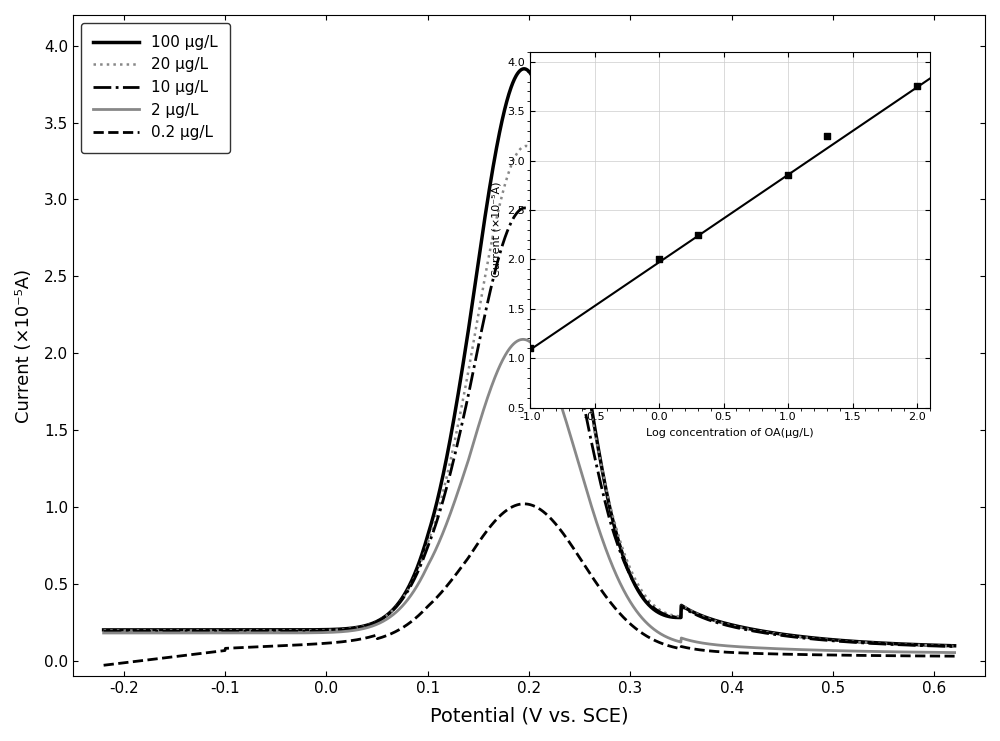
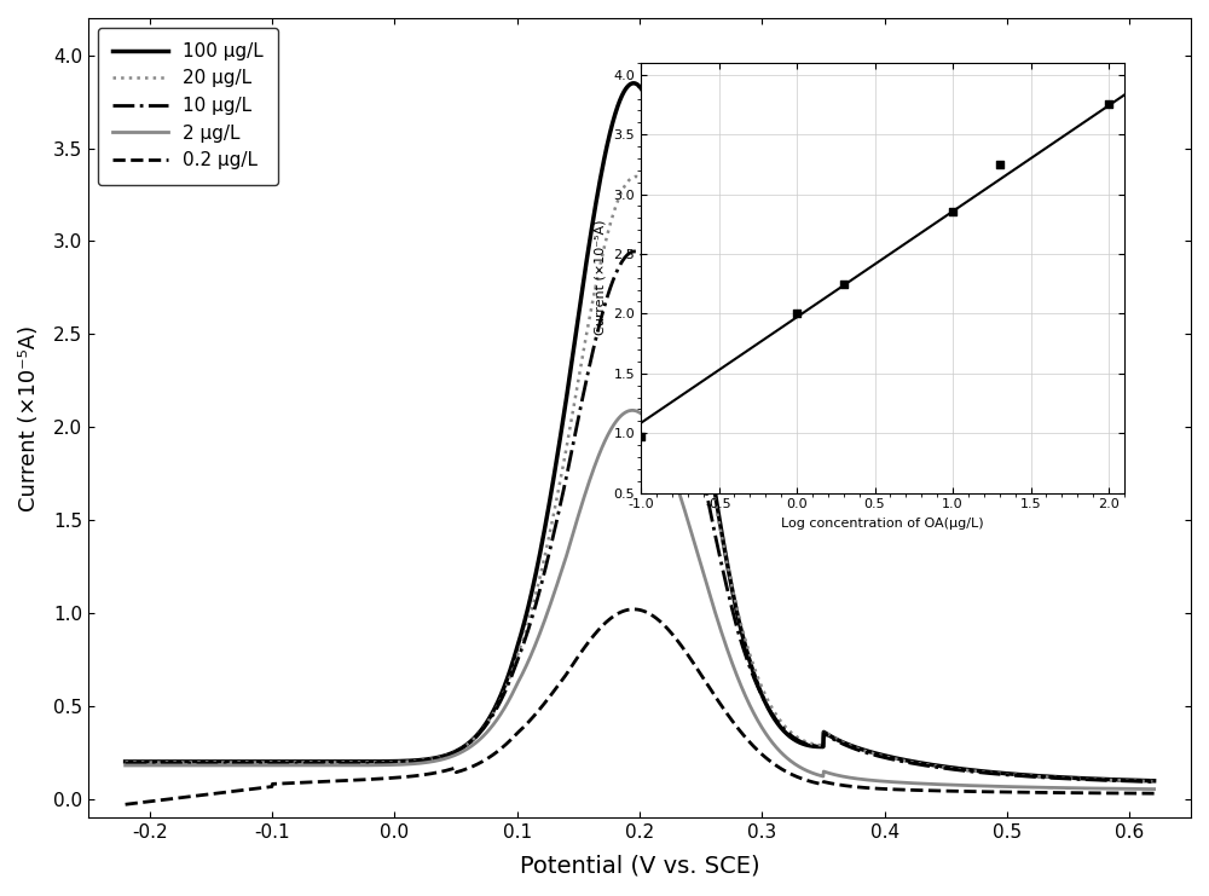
-1.0: 1.10 -> 0.97
